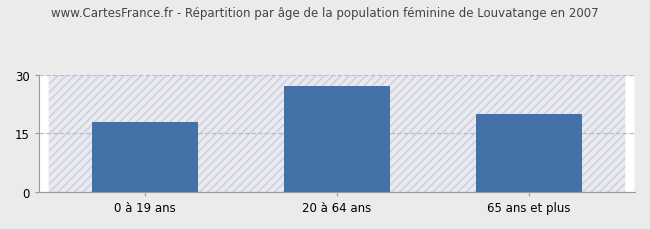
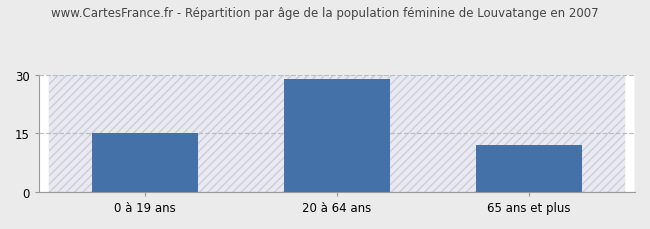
0 à 19 ans: 18 -> 15
20 à 64 ans: 27 -> 29
65 ans et plus: 20 -> 12
